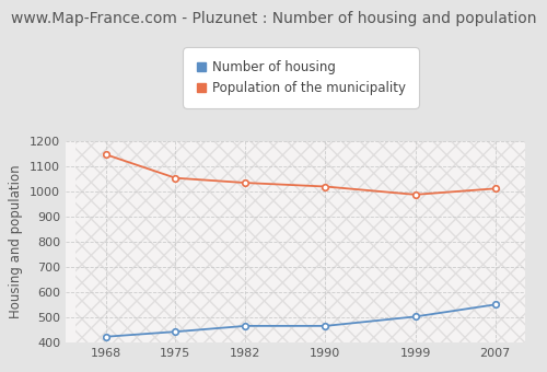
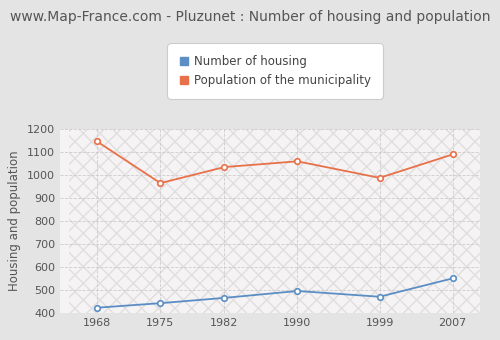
Population of the municipality/1975: 1054 -> 965
Number of housing/1990: 465 -> 495
Population of the municipality/1990: 1020 -> 1060
Number of housing/1999: 502 -> 470
Population of the municipality/2007: 1012 -> 1090
